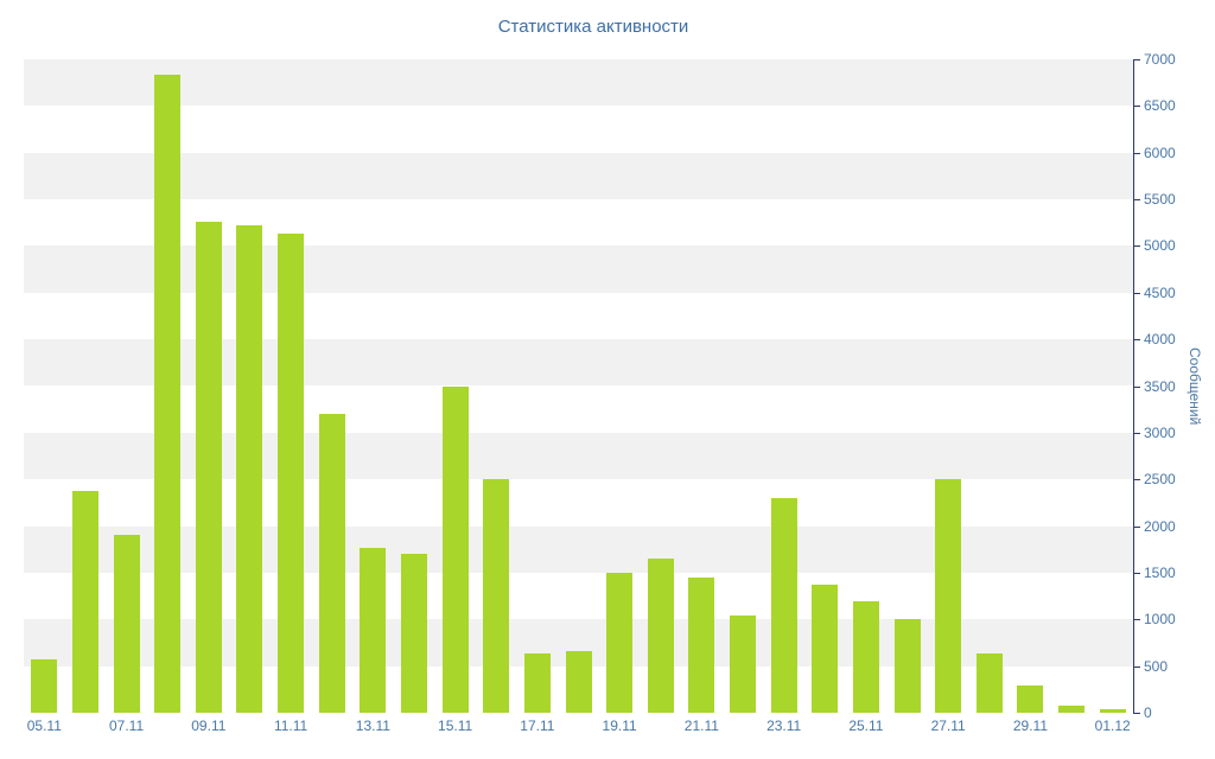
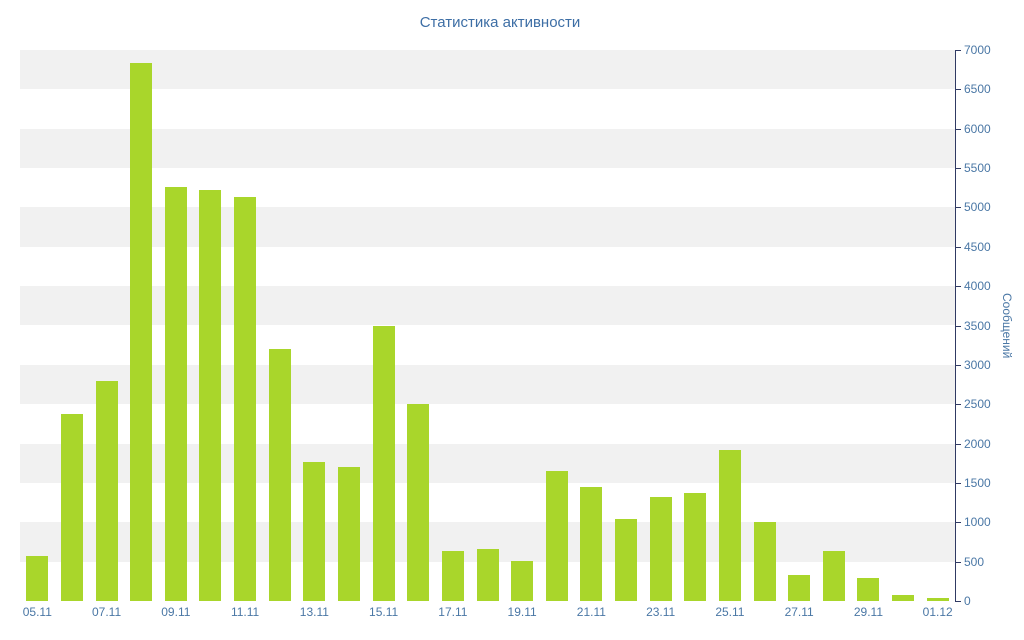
07.11: 1900 -> 2800
19.11: 1500 -> 500
23.11: 2300 -> 1300
25.11: 1200 -> 1900
27.11: 2500 -> 300
